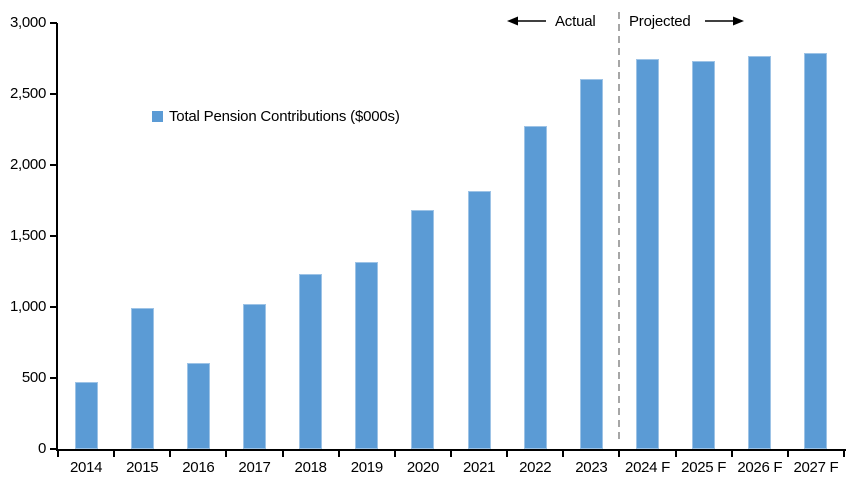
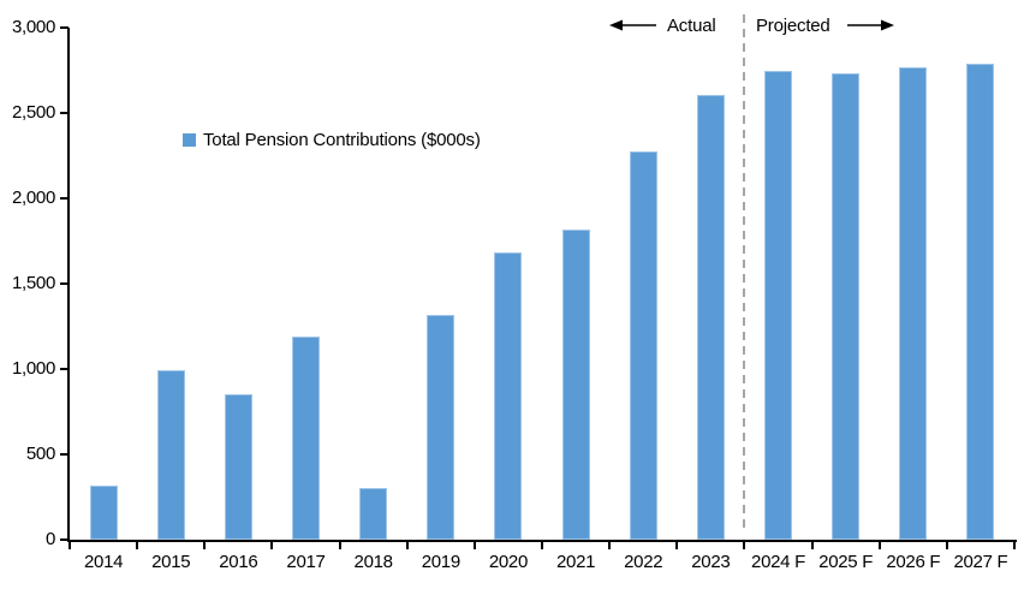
2014: 470 -> 320
2016: 600 -> 850
2017: 1020 -> 1190
2018: 1230 -> 300
